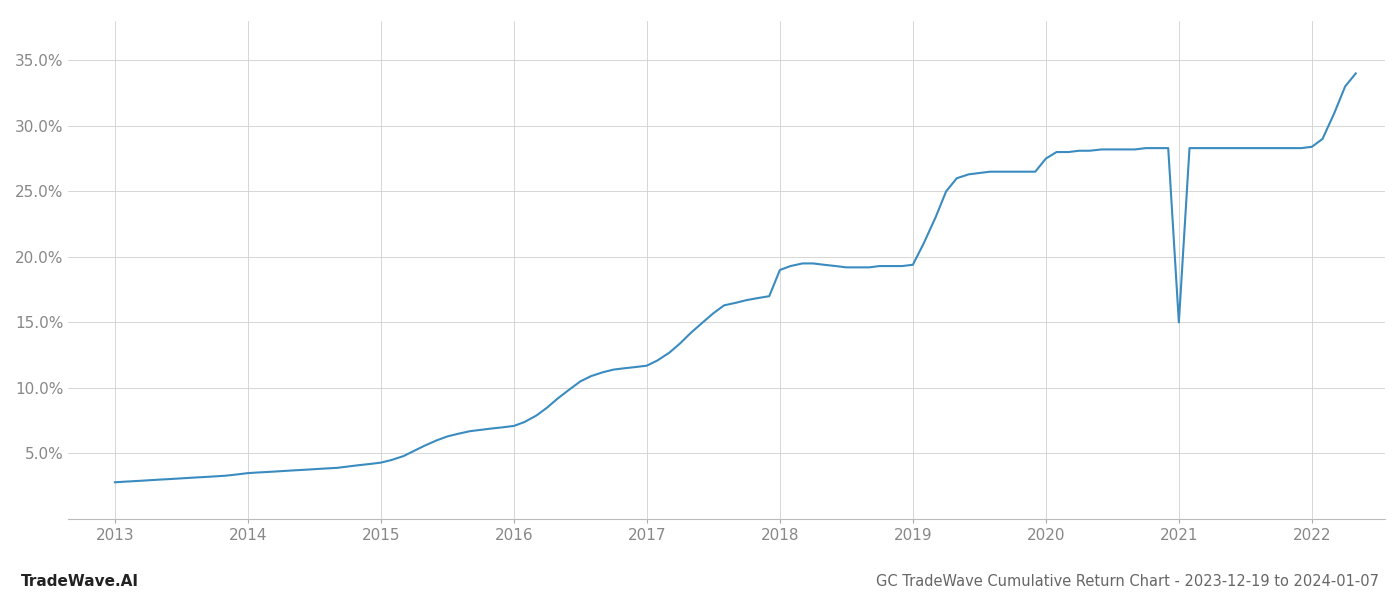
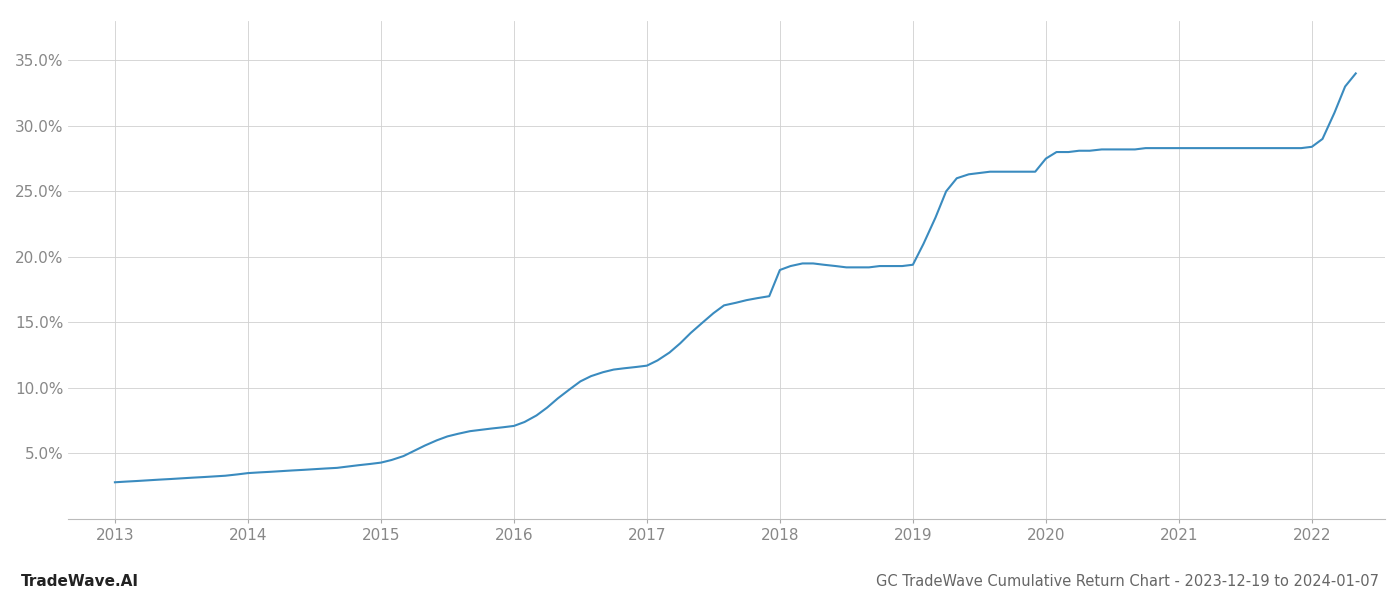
2021: 15.0% -> 28.3%
